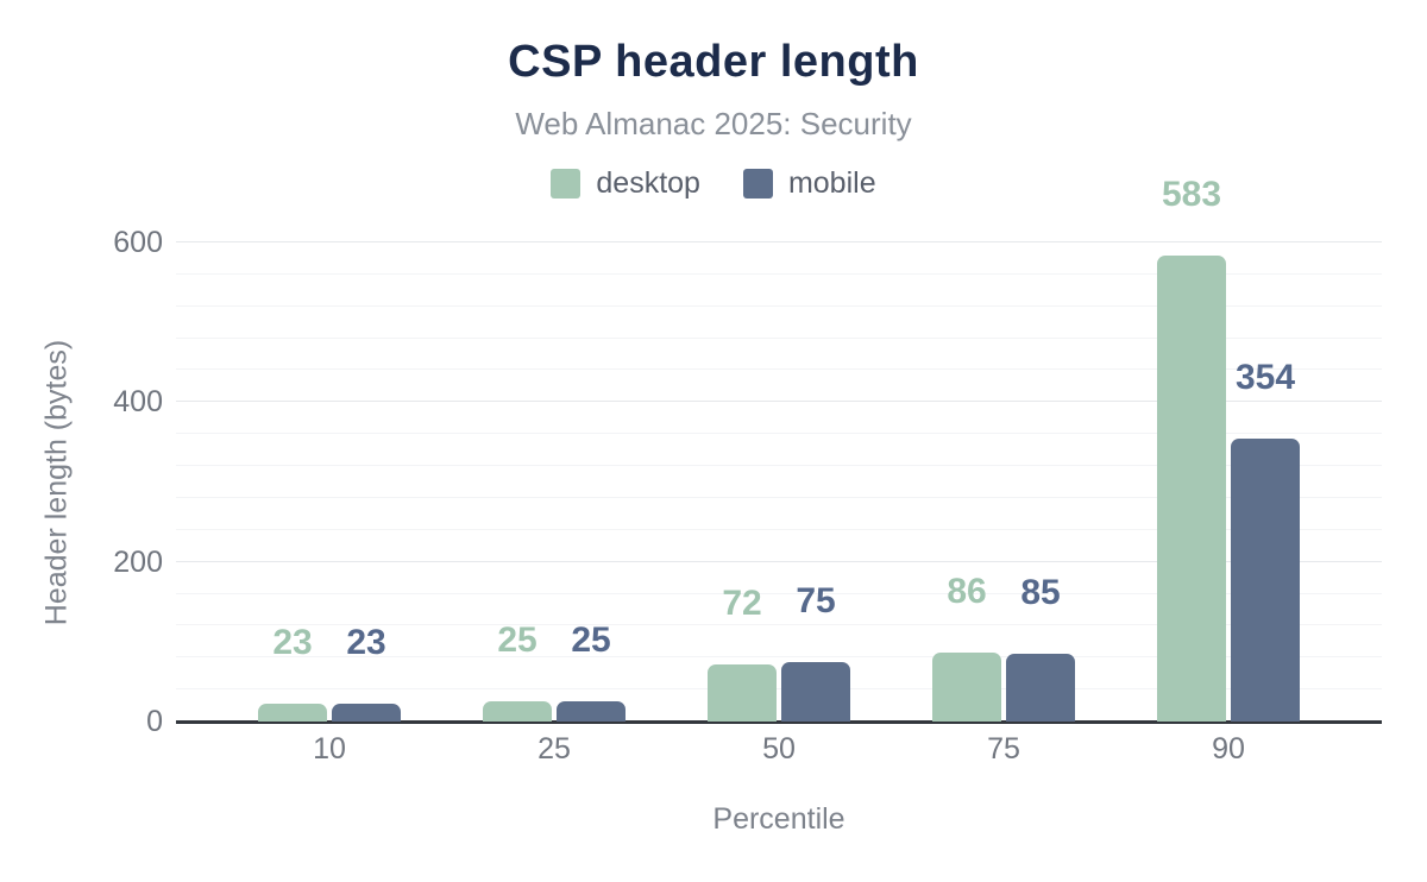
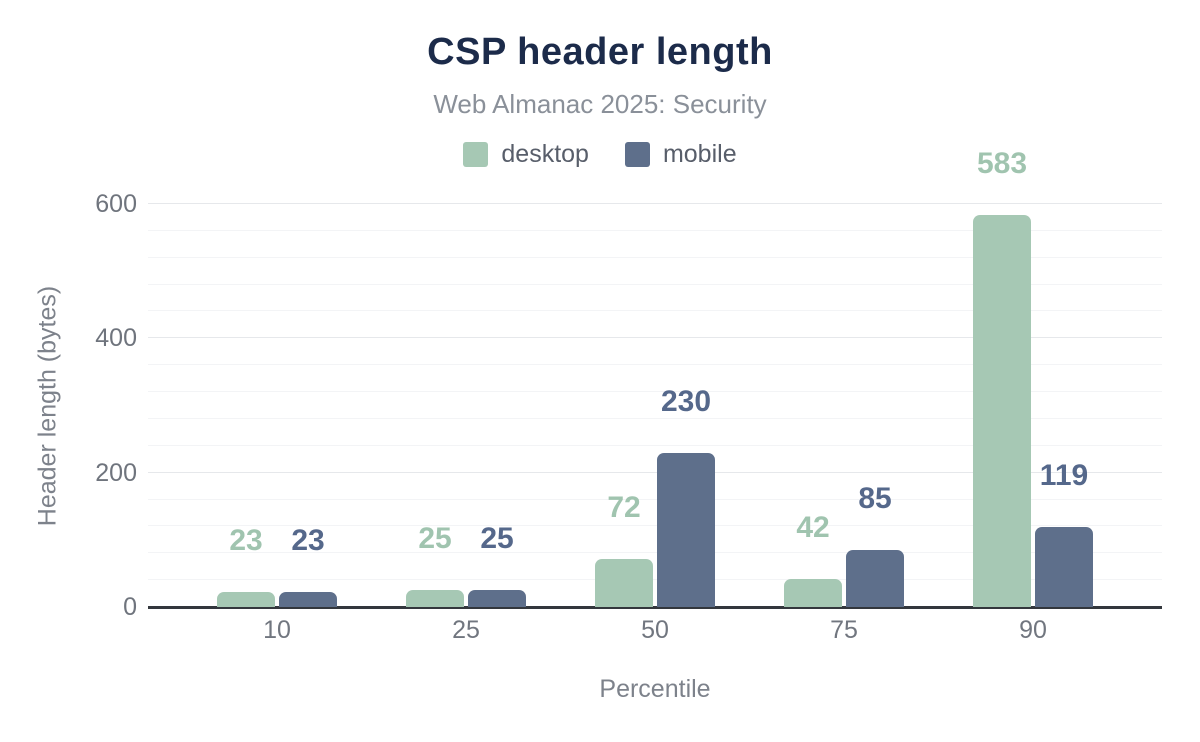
mobile/50: 75 -> 230
desktop/75: 86 -> 42
mobile/90: 354 -> 119
